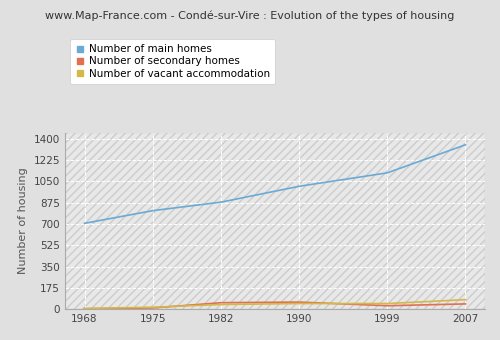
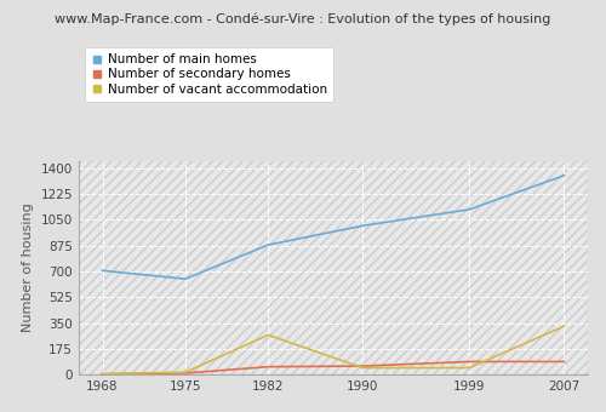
Number of main homes/1975: 810 -> 650
Number of vacant accommodation/1982: 40 -> 270
Number of secondary homes/1999: 30 -> 90
Number of secondary homes/2007: 40 -> 90
Number of vacant accommodation/2007: 80 -> 330
